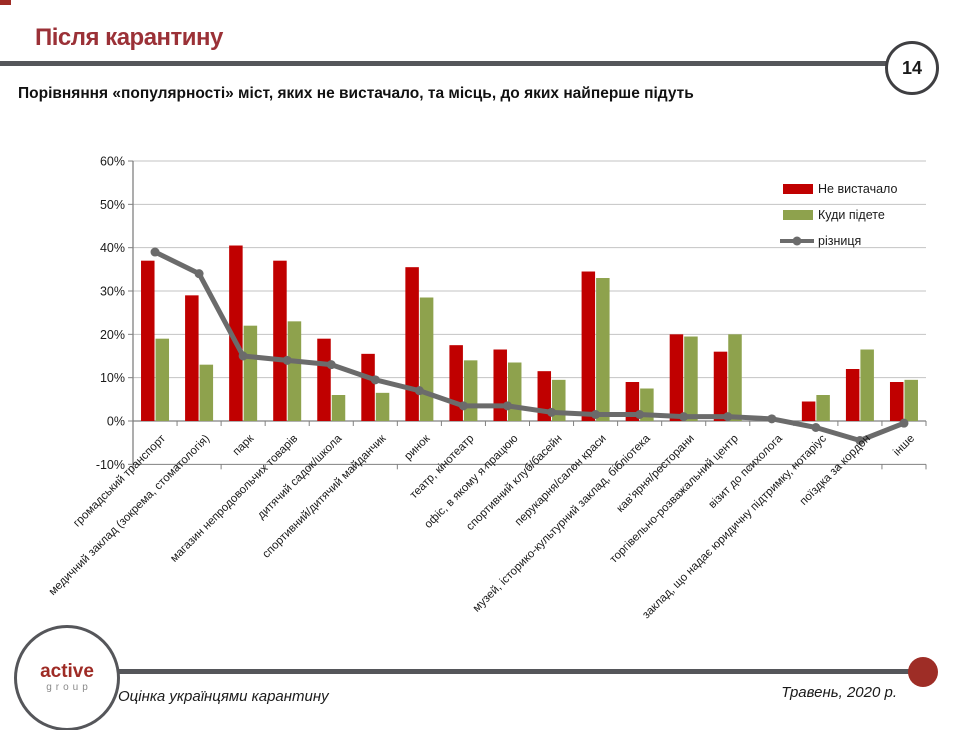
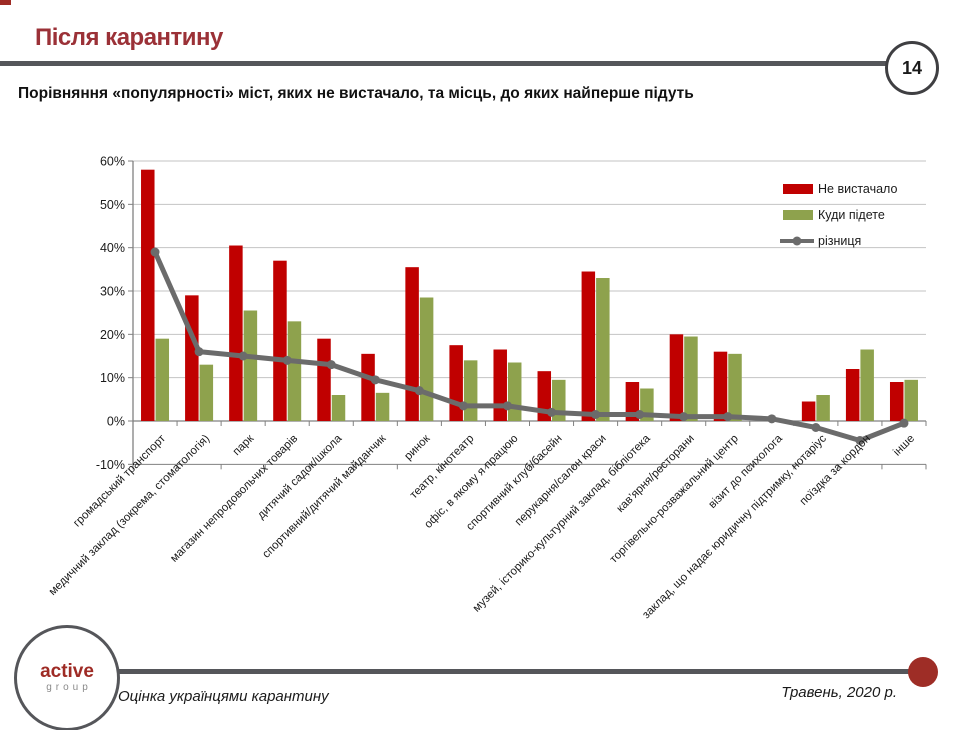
Не вистачало/громадський транспорт: 37% -> 58%
різниця/медичний заклад (зокрема, стоматологія): 34% -> 16%
Куди підете/парк: 22% -> 26%
Куди підете/торгівельно-розважальний центр: 20% -> 16%
